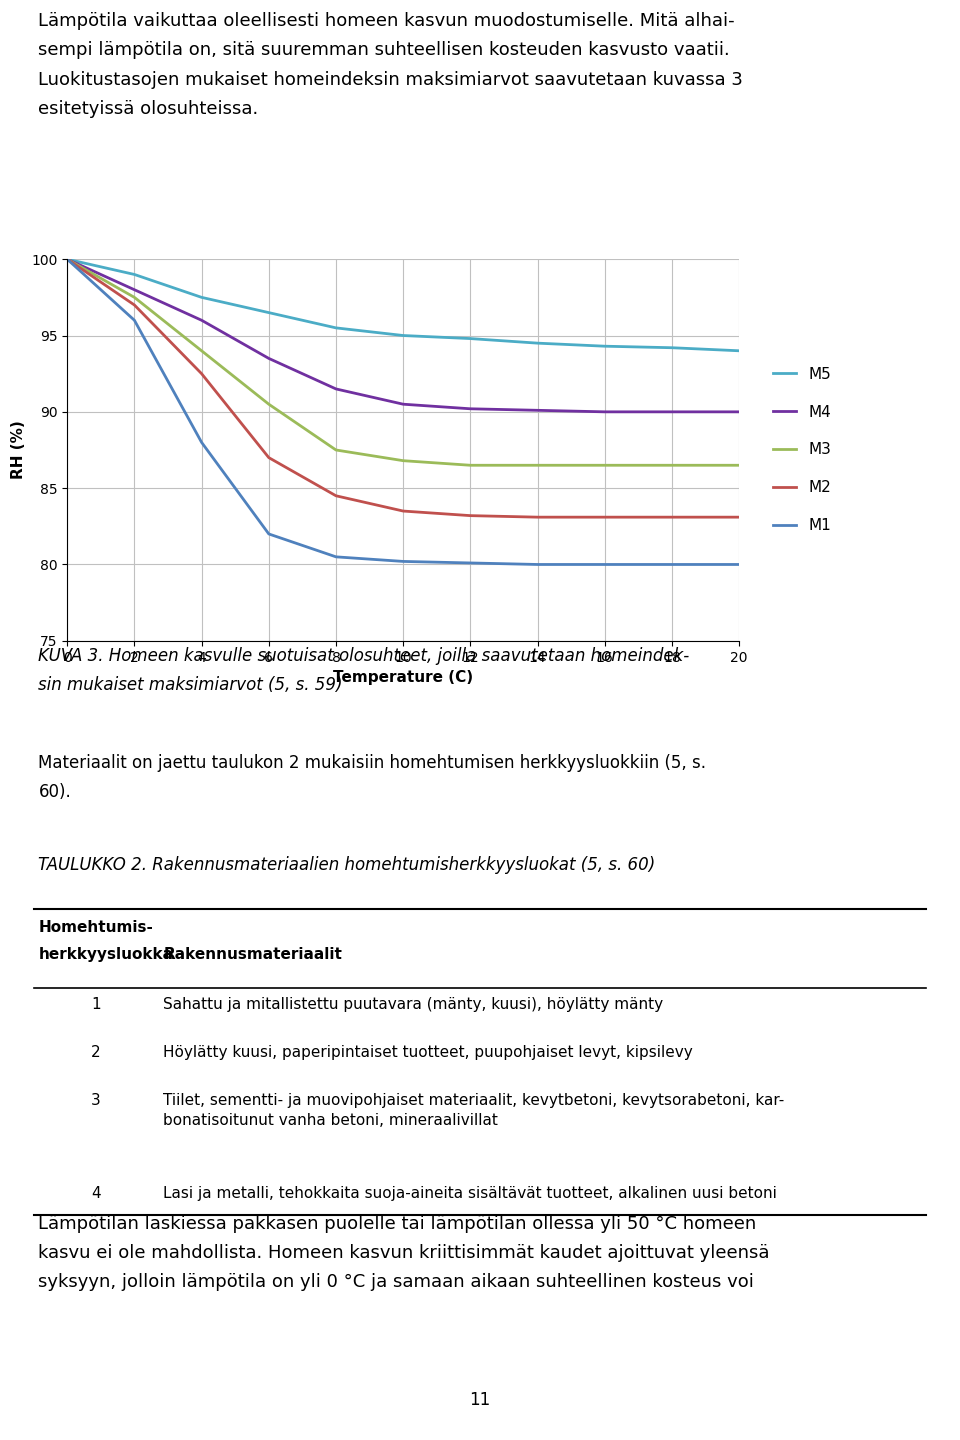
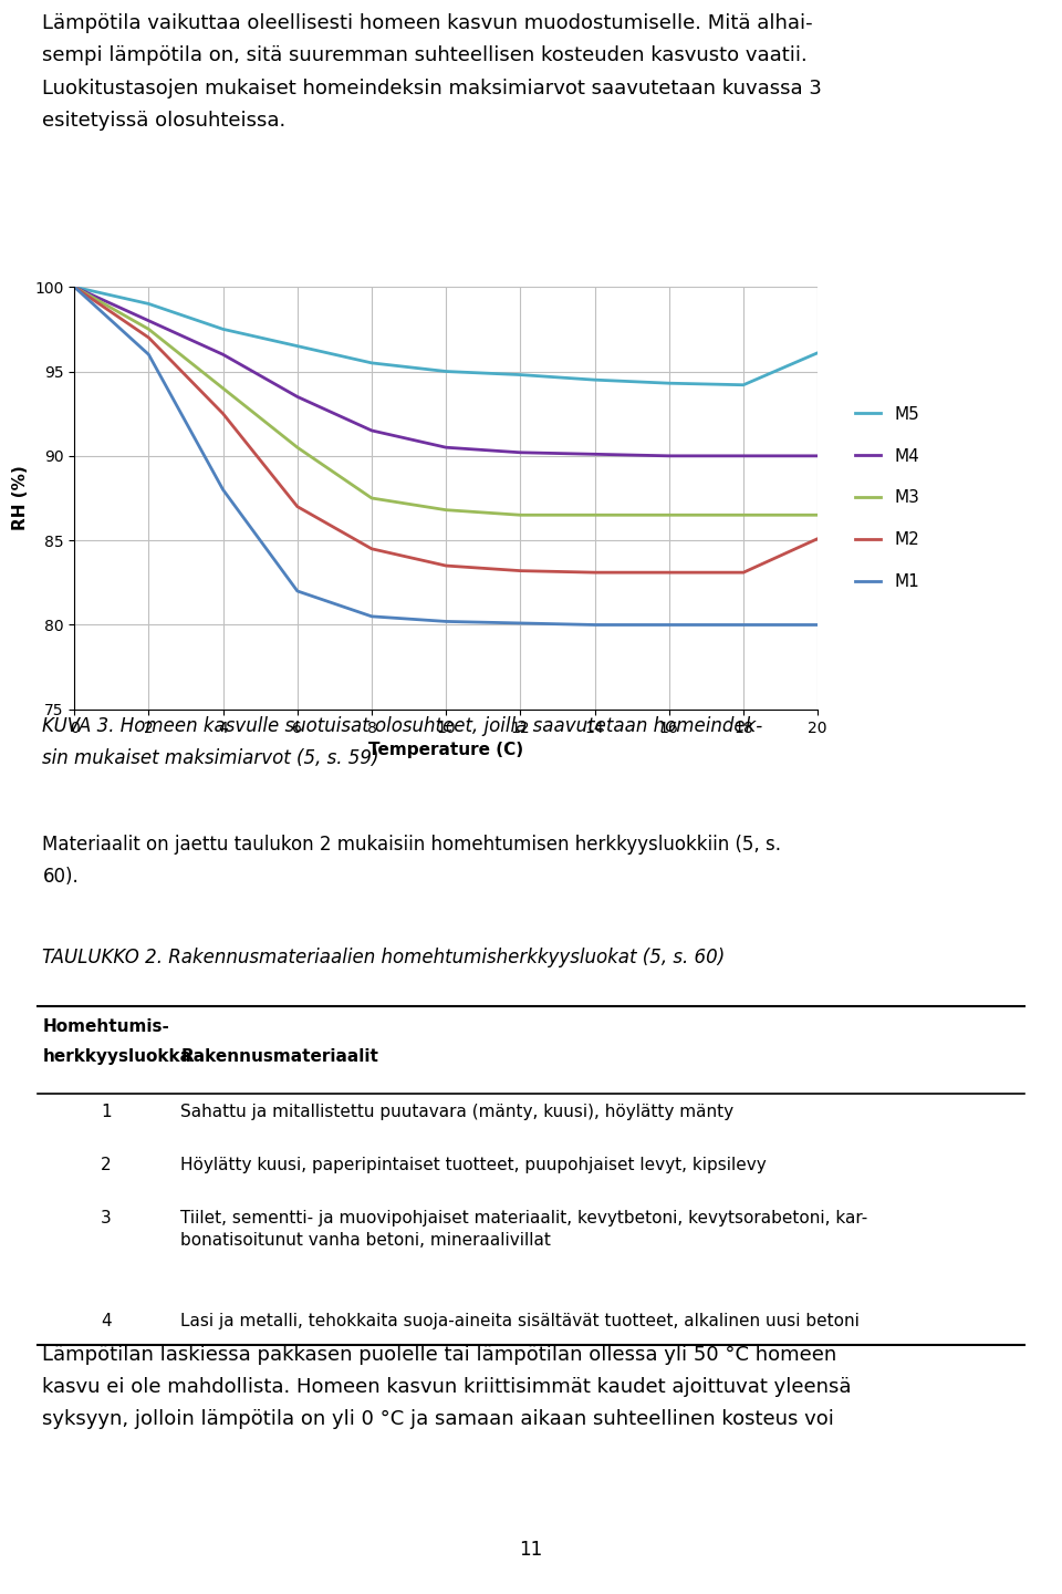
M5/20: 94.0 -> 96.1
M2/20: 83.1 -> 85.1
